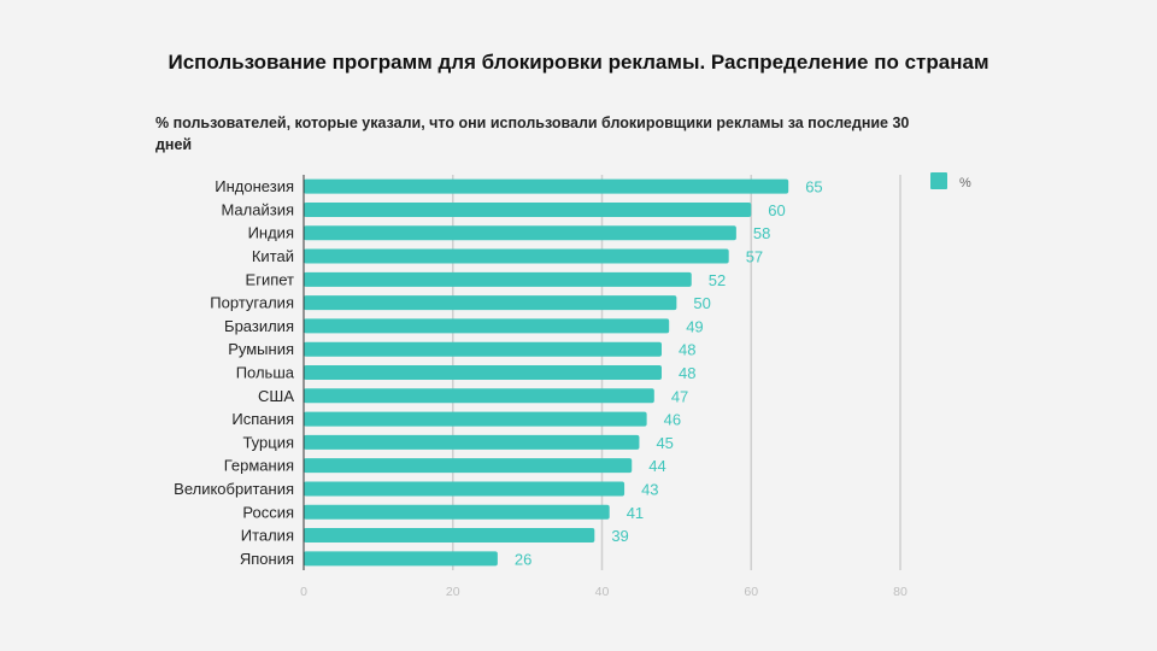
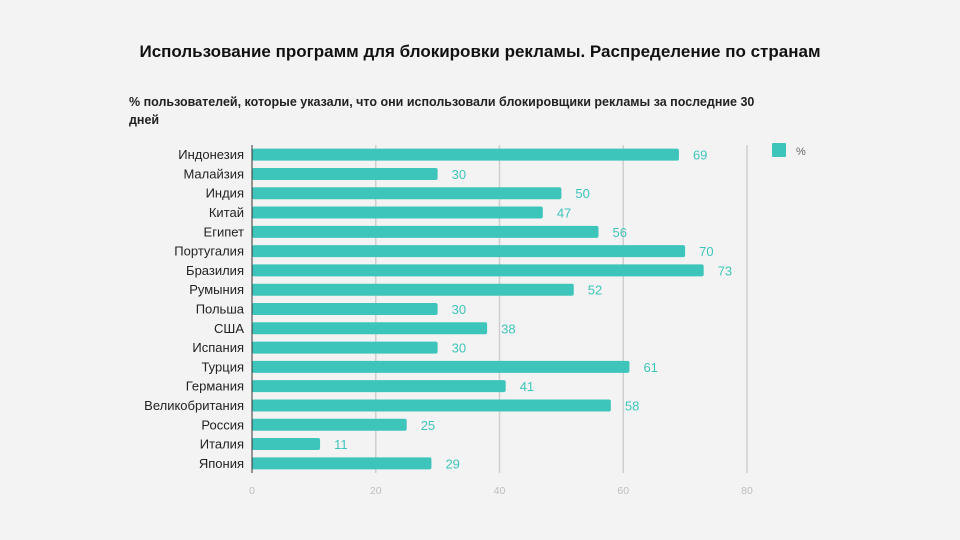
Индонезия: 65 -> 69
Малайзия: 60 -> 30
Индия: 58 -> 50
Китай: 57 -> 47
Египет: 52 -> 56
Португалия: 50 -> 70
Бразилия: 49 -> 73
Румыния: 48 -> 52
Польша: 48 -> 30
США: 47 -> 38
Испания: 46 -> 30
Турция: 45 -> 61
Германия: 44 -> 41
Великобритания: 43 -> 58
Россия: 41 -> 25
Италия: 39 -> 11
Япония: 26 -> 29
